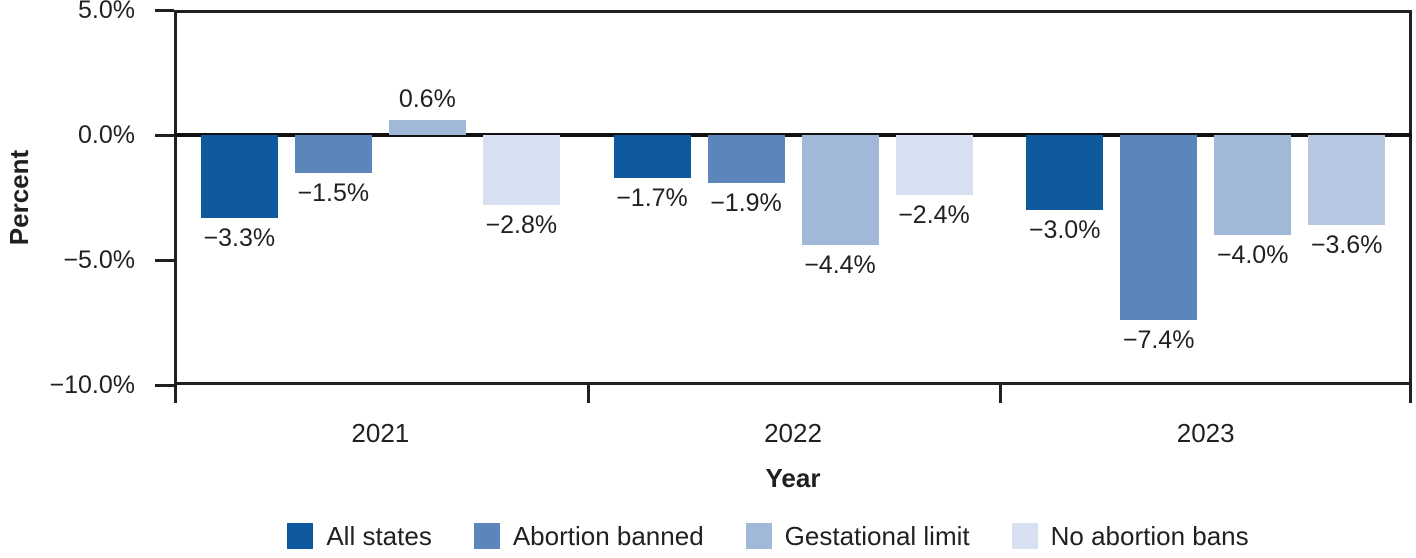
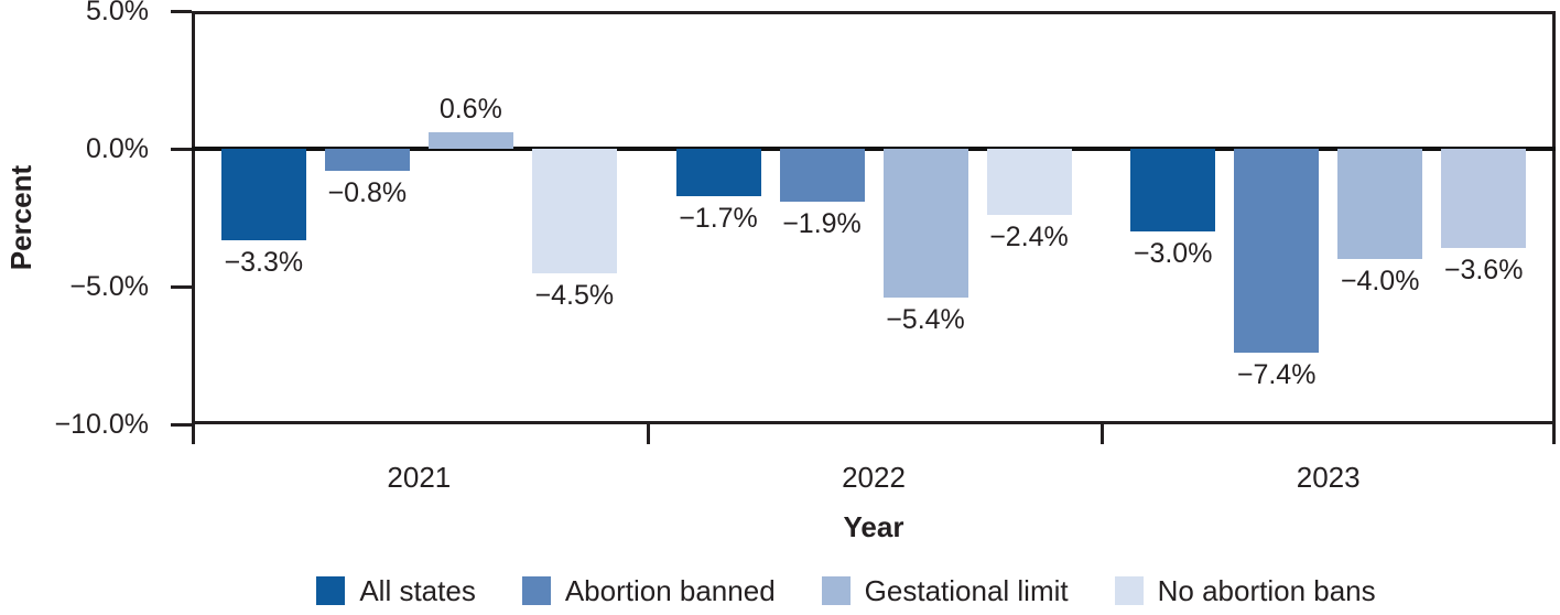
Abortion banned/2021: −1.5% -> −0.8%
No abortion bans/2021: −2.8% -> −4.5%
Gestational limit/2022: −4.4% -> −5.4%
